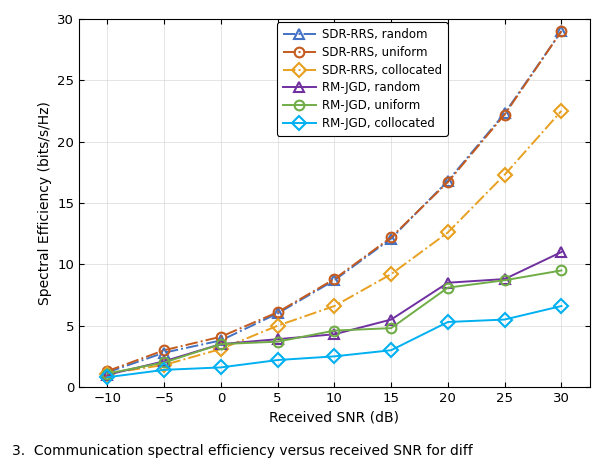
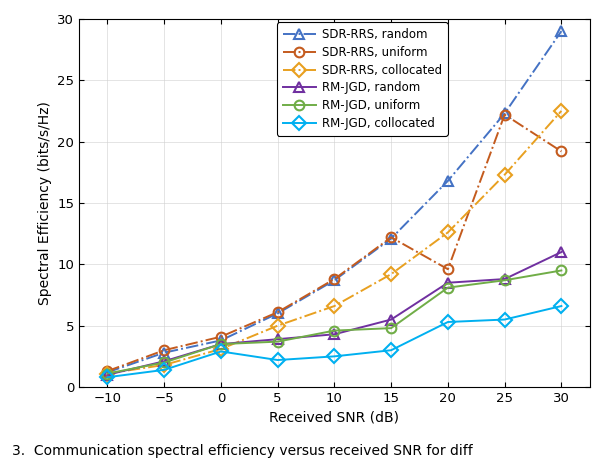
RM-JGD, collocated/0: 1.6 -> 2.9
SDR-RRS, uniform/20: 16.7 -> 9.6
SDR-RRS, uniform/30: 29.0 -> 19.2
